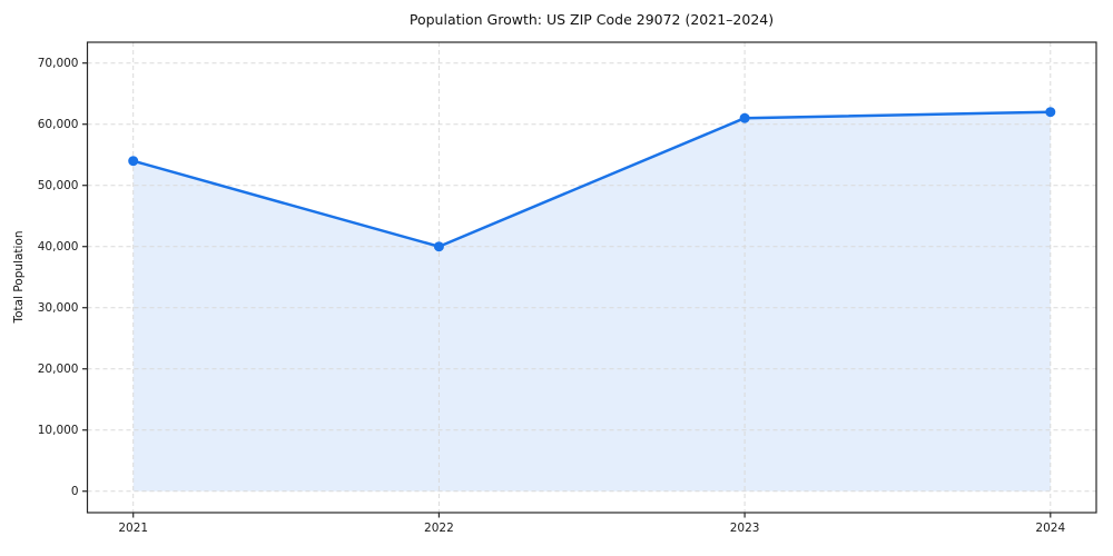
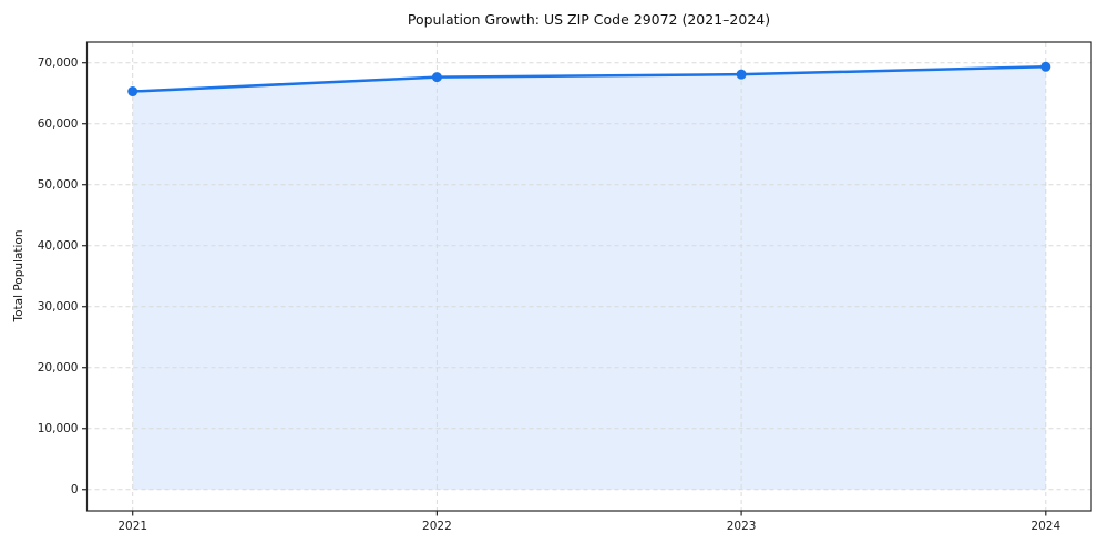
2021: 54000 -> 65000
2022: 40000 -> 68000
2023: 61000 -> 68000
2024: 62000 -> 69000
